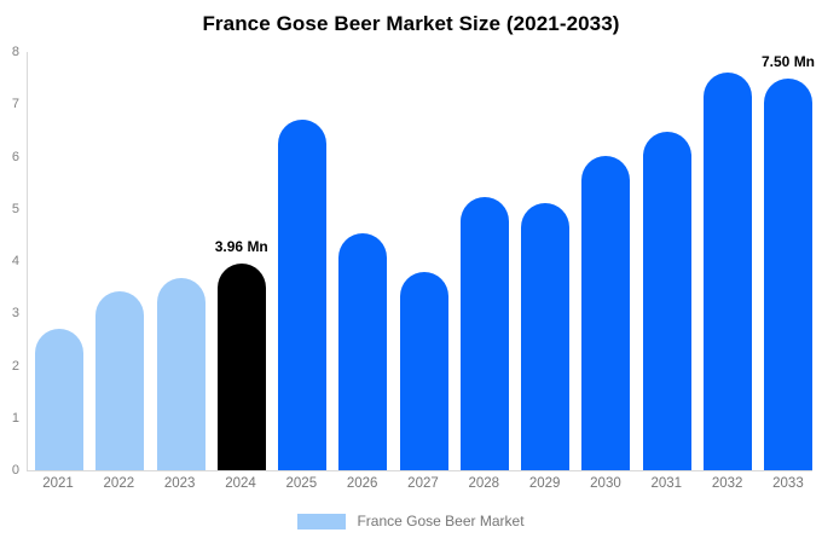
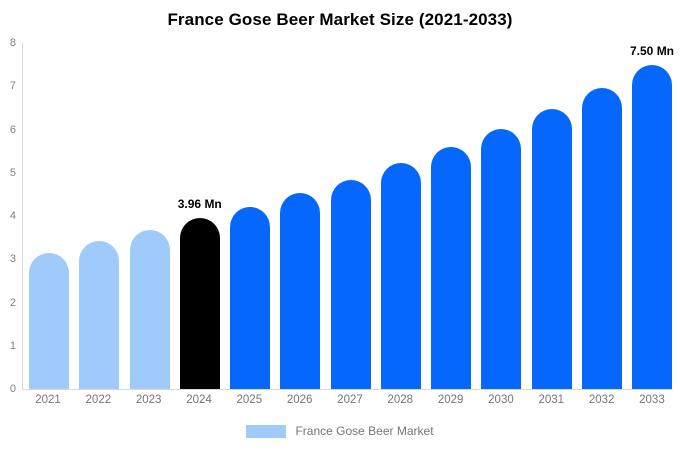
2021: 2.7 -> 3.1
2025: 6.7 -> 4.2
2027: 3.8 -> 4.8
2029: 5.1 -> 5.6
2032: 7.6 -> 7.0
